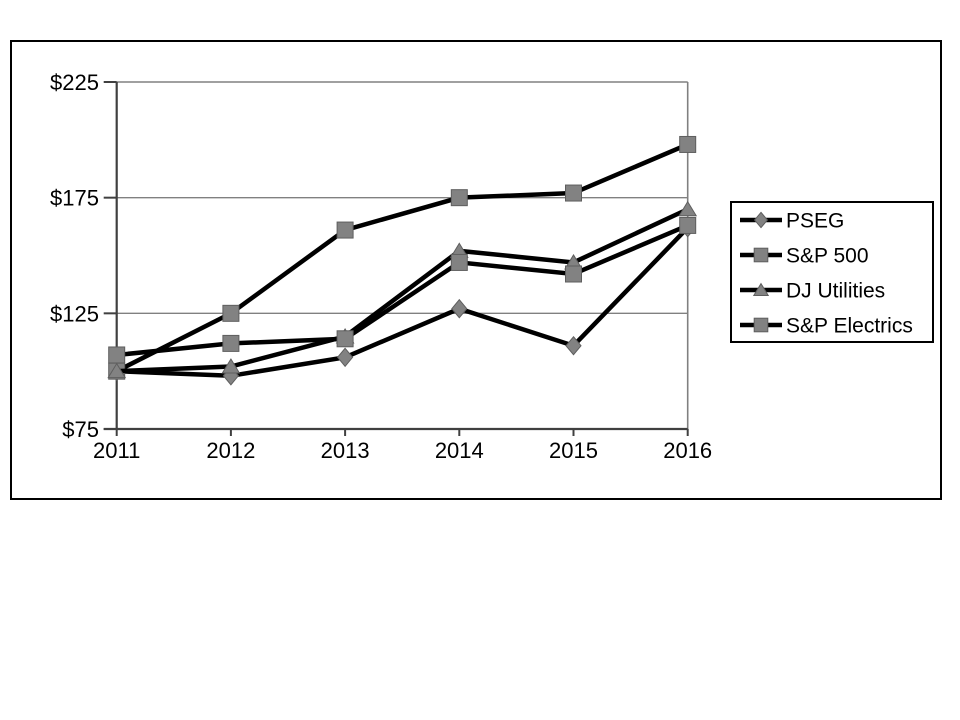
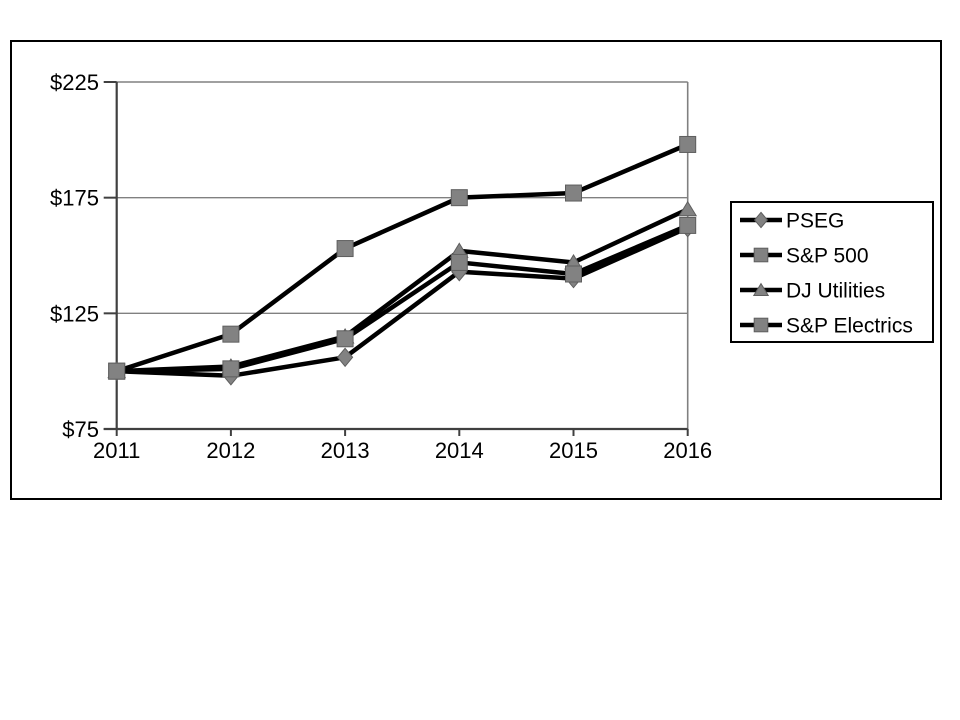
S&P Electrics/2011: $107 -> $100
S&P 500/2012: $125 -> $116
S&P Electrics/2012: $112 -> $101
S&P 500/2013: $161 -> $153
PSEG/2014: $127 -> $143
PSEG/2015: $111 -> $140
